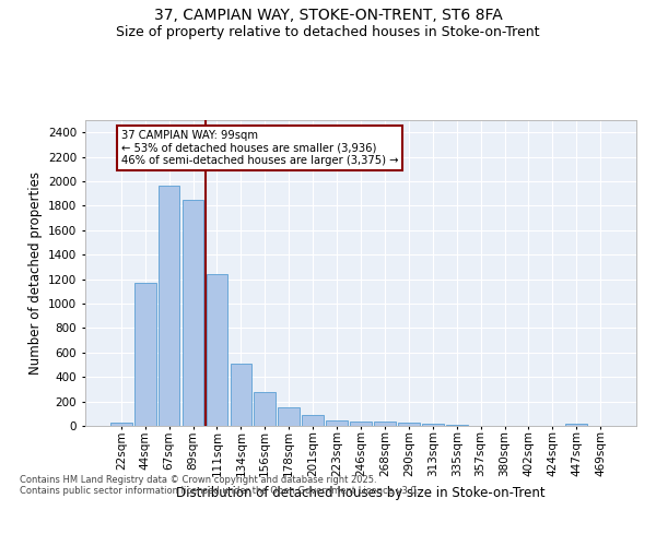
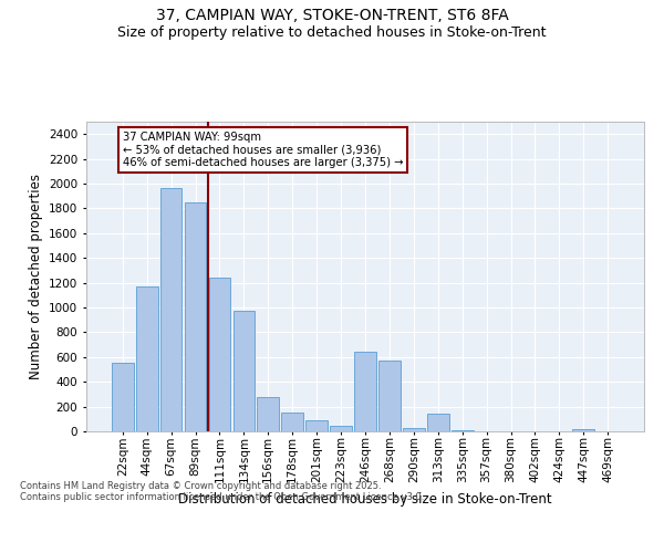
22sqm: 30 -> 550
134sqm: 510 -> 970
246sqm: 40 -> 640
268sqm: 40 -> 570
313sqm: 20 -> 140
